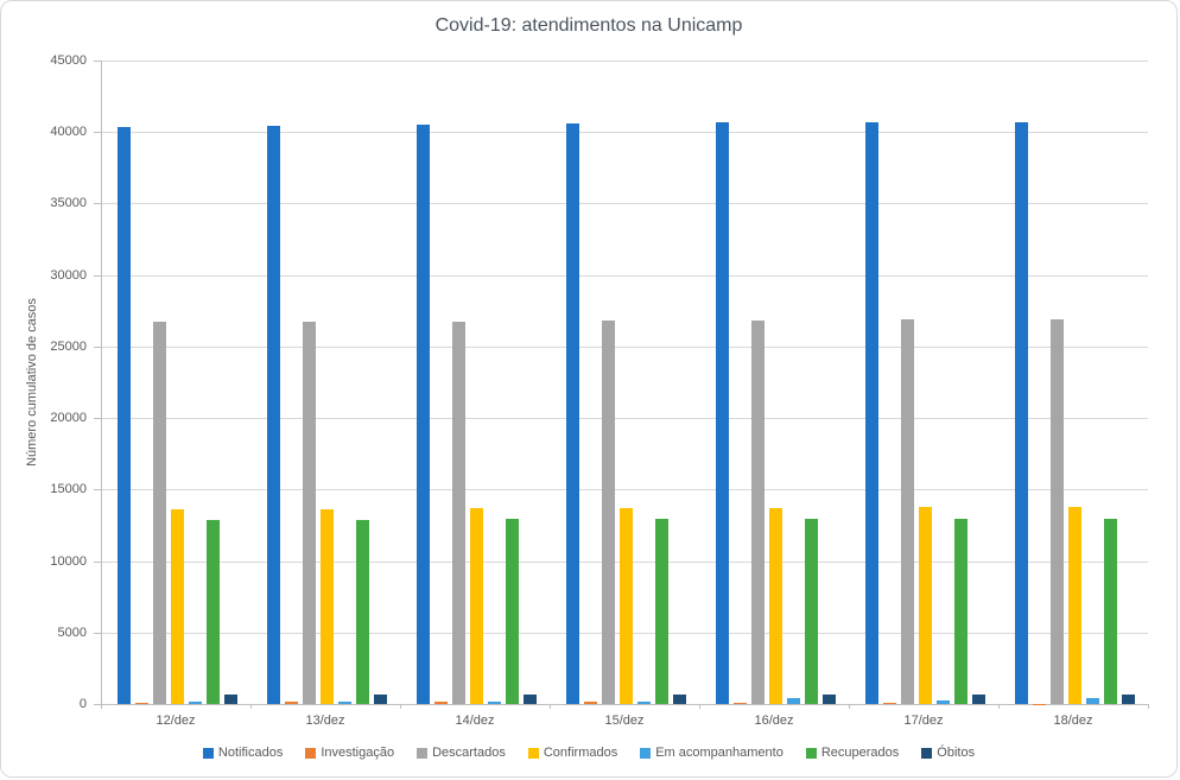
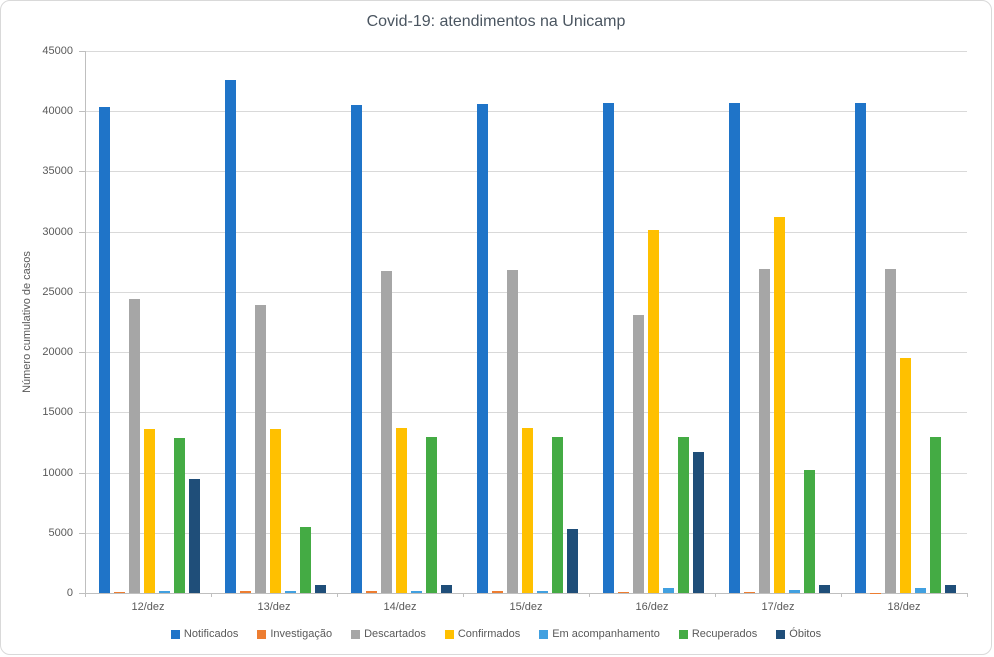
Descartados/12/dez: 26700 -> 24400
Óbitos/12/dez: 600 -> 9500
Notificados/13/dez: 40400 -> 42600
Descartados/13/dez: 26700 -> 23900
Recuperados/13/dez: 12900 -> 5500
Óbitos/15/dez: 700 -> 5300
Descartados/16/dez: 26800 -> 23100
Confirmados/16/dez: 13700 -> 30100
Óbitos/16/dez: 700 -> 11700
Confirmados/17/dez: 13800 -> 31200
Recuperados/17/dez: 13000 -> 10200
Confirmados/18/dez: 13800 -> 19500
